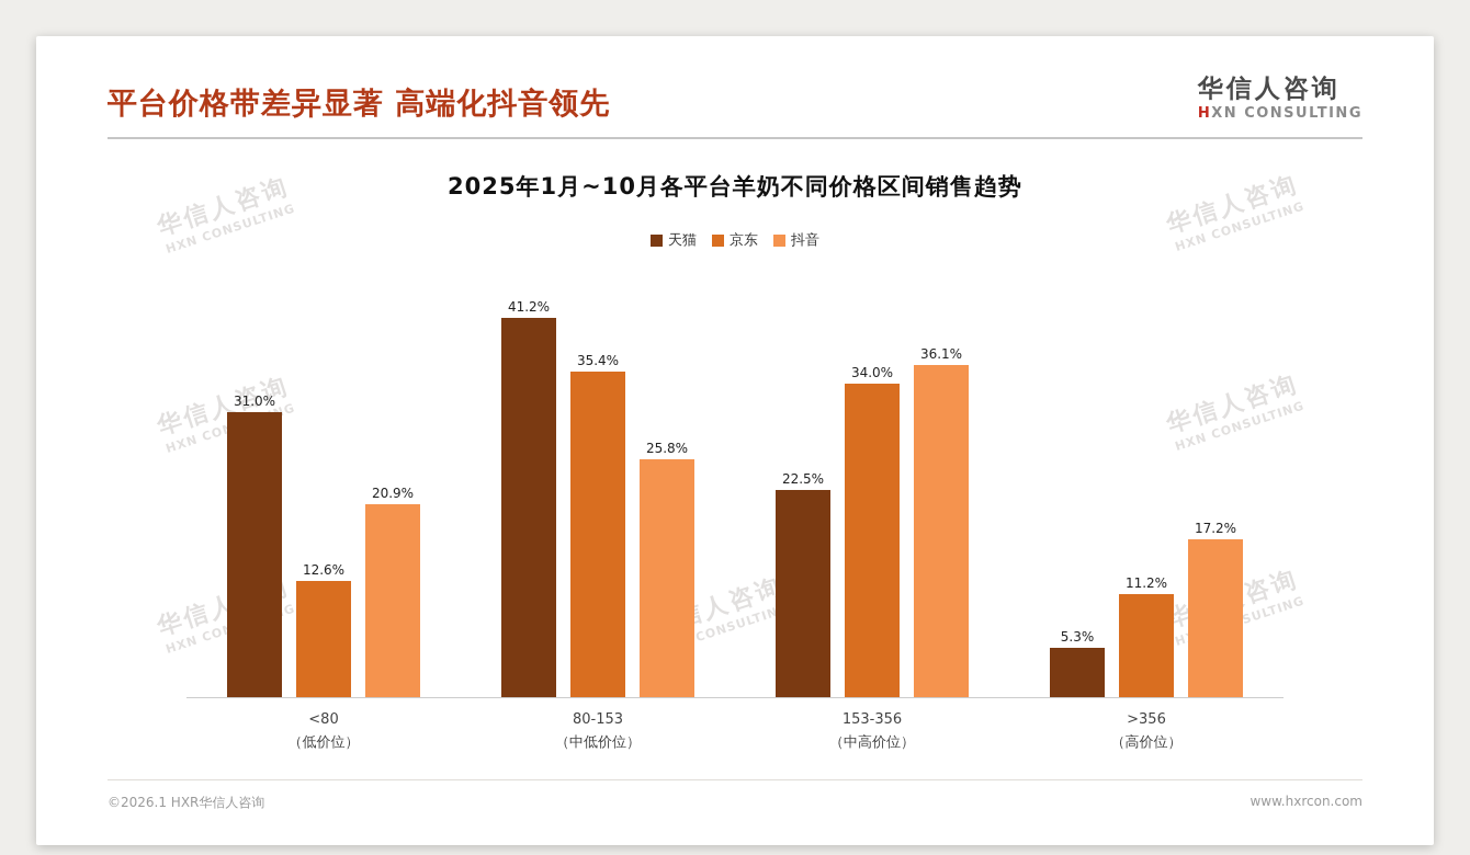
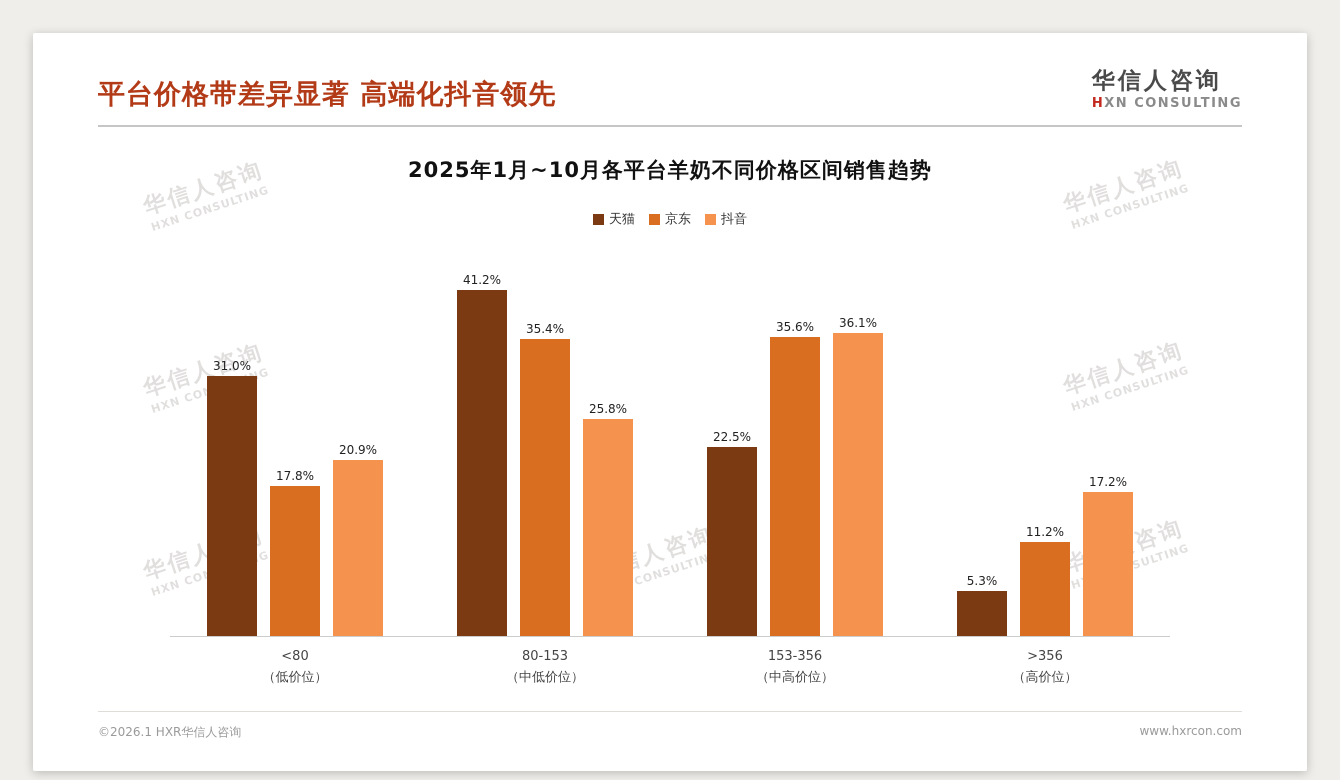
京东/<80: 12.6% -> 17.8%
京东/153-356: 34.0% -> 35.6%
